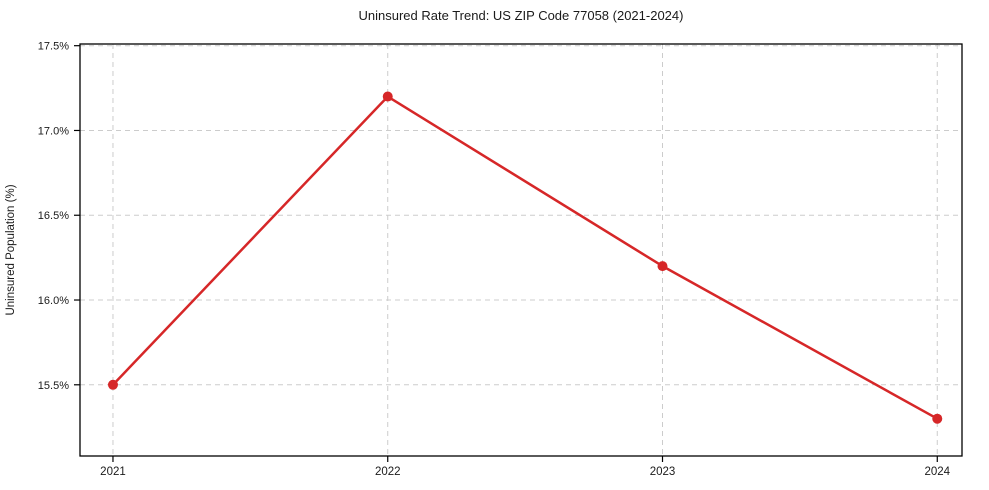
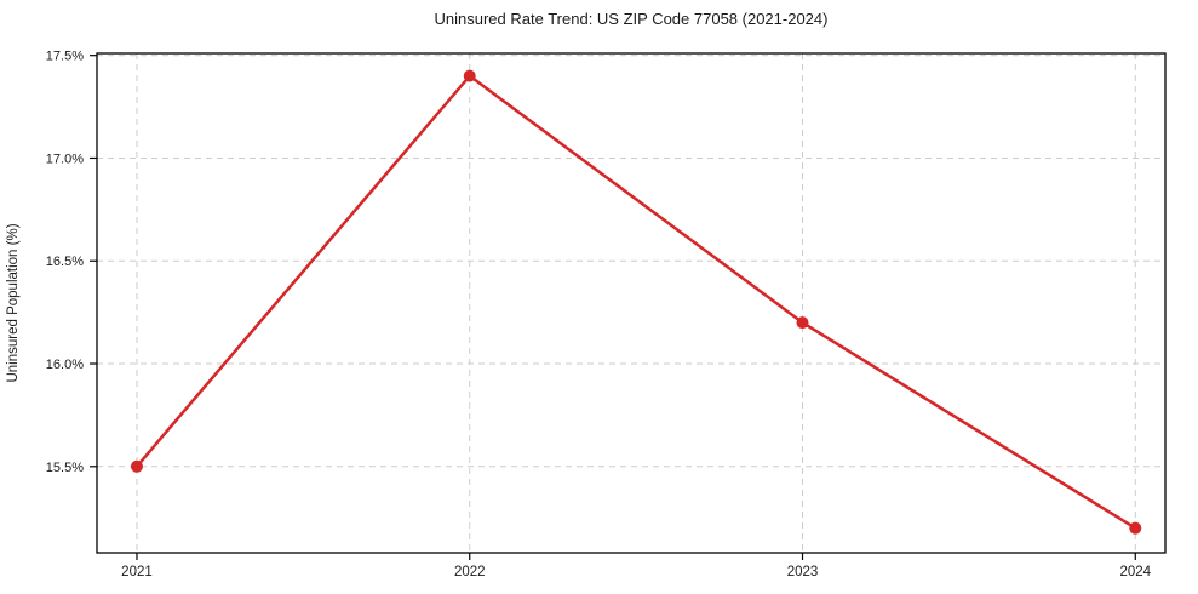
2022: 17.2% -> 17.4%
2024: 15.3% -> 15.2%
